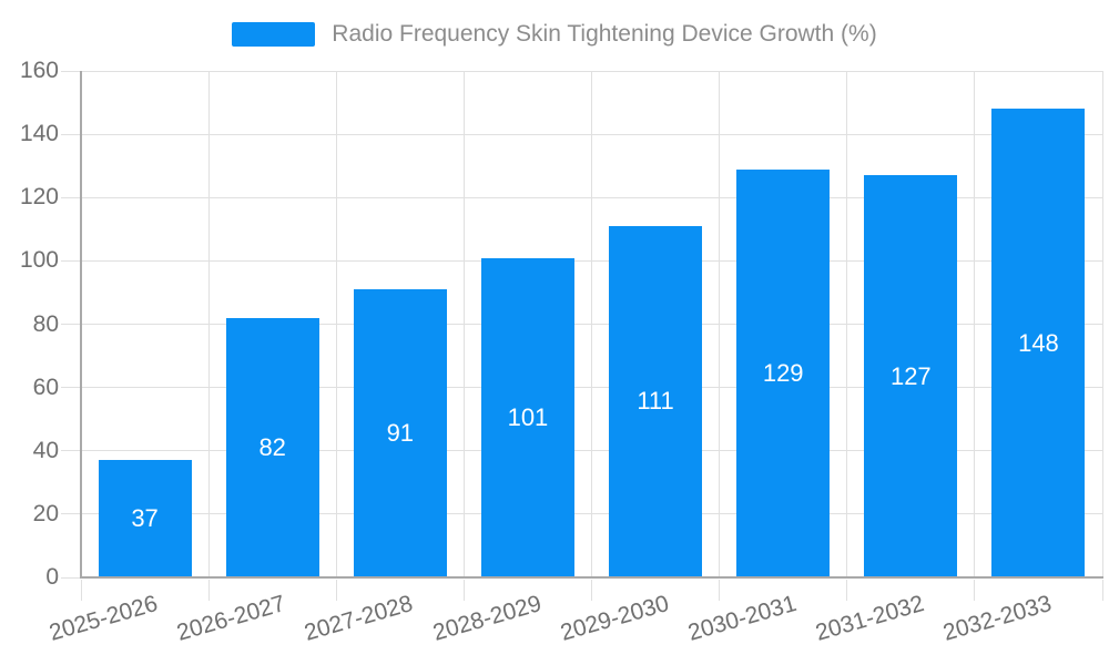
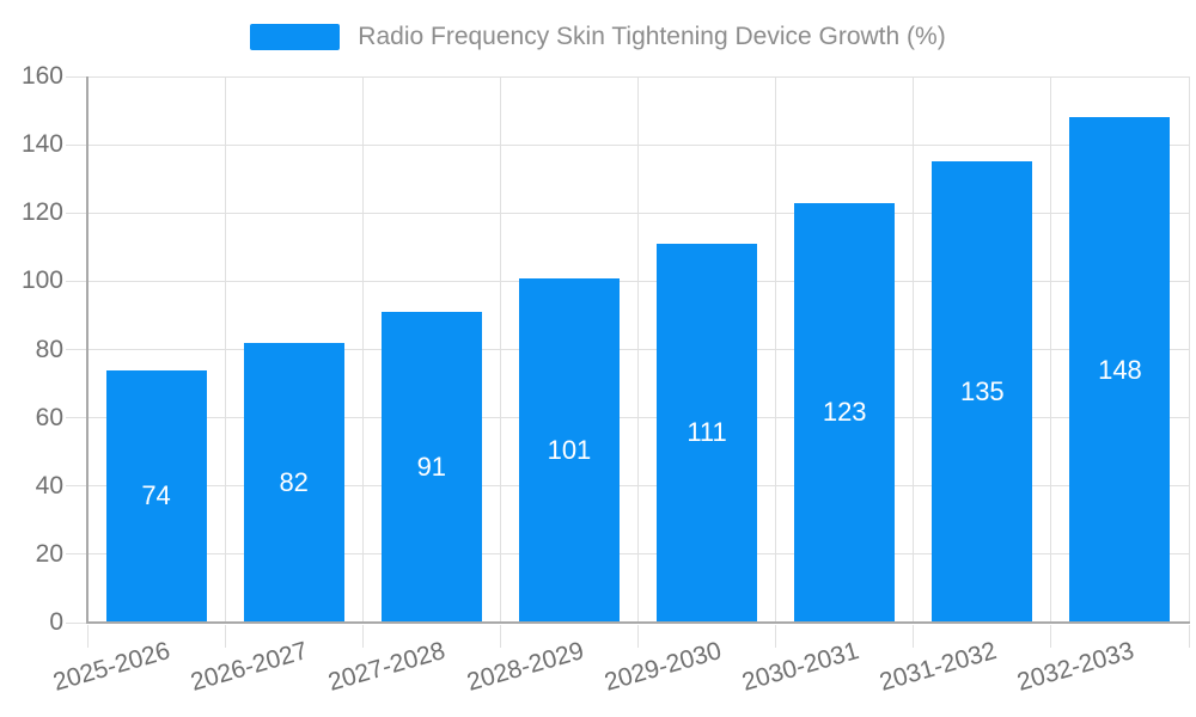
2025-2026: 37 -> 74
2030-2031: 129 -> 123
2031-2032: 127 -> 135
